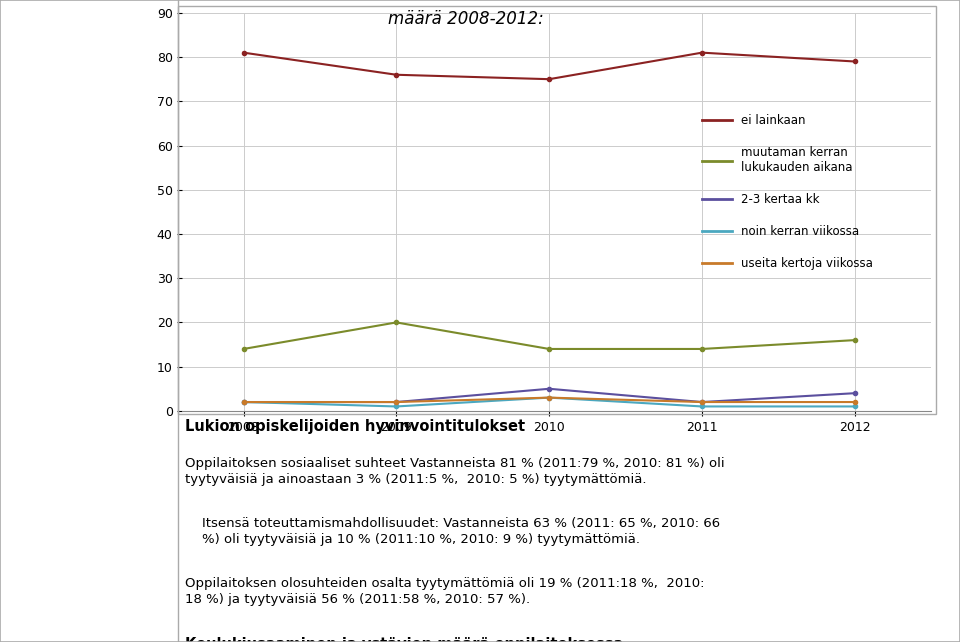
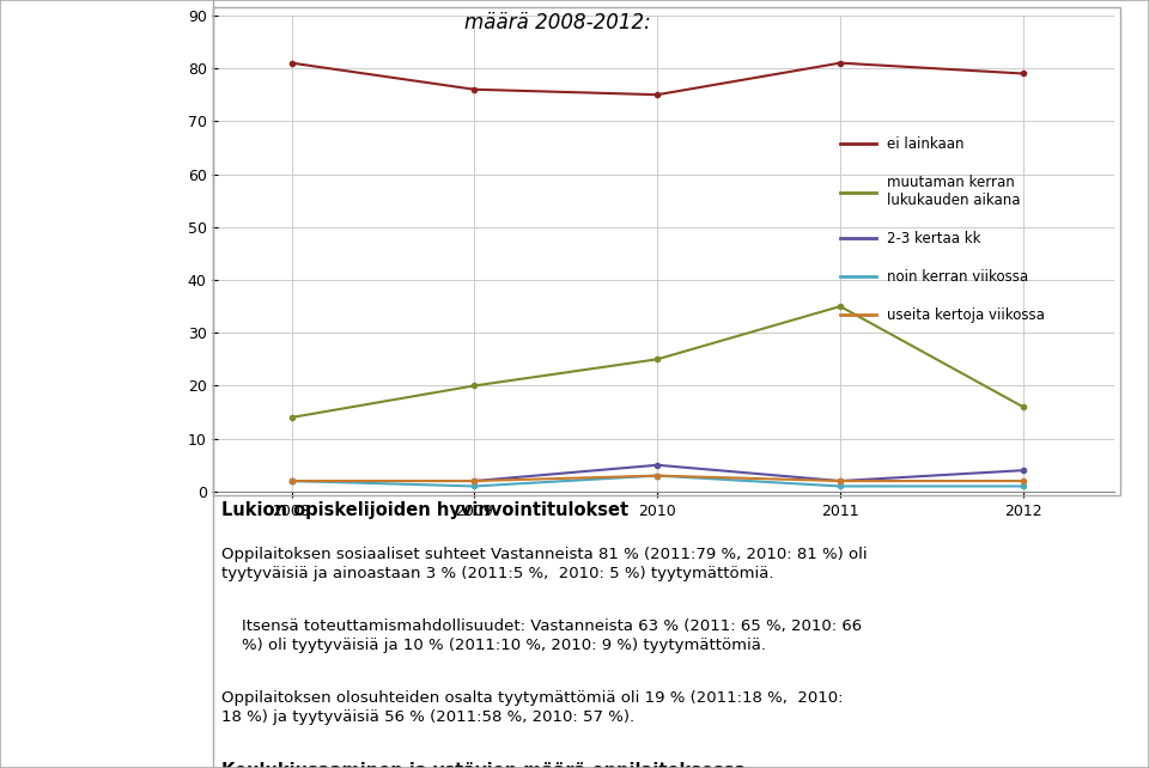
muutaman kerran lukukauden aikana/2010: 14 -> 25
muutaman kerran lukukauden aikana/2011: 14 -> 35
